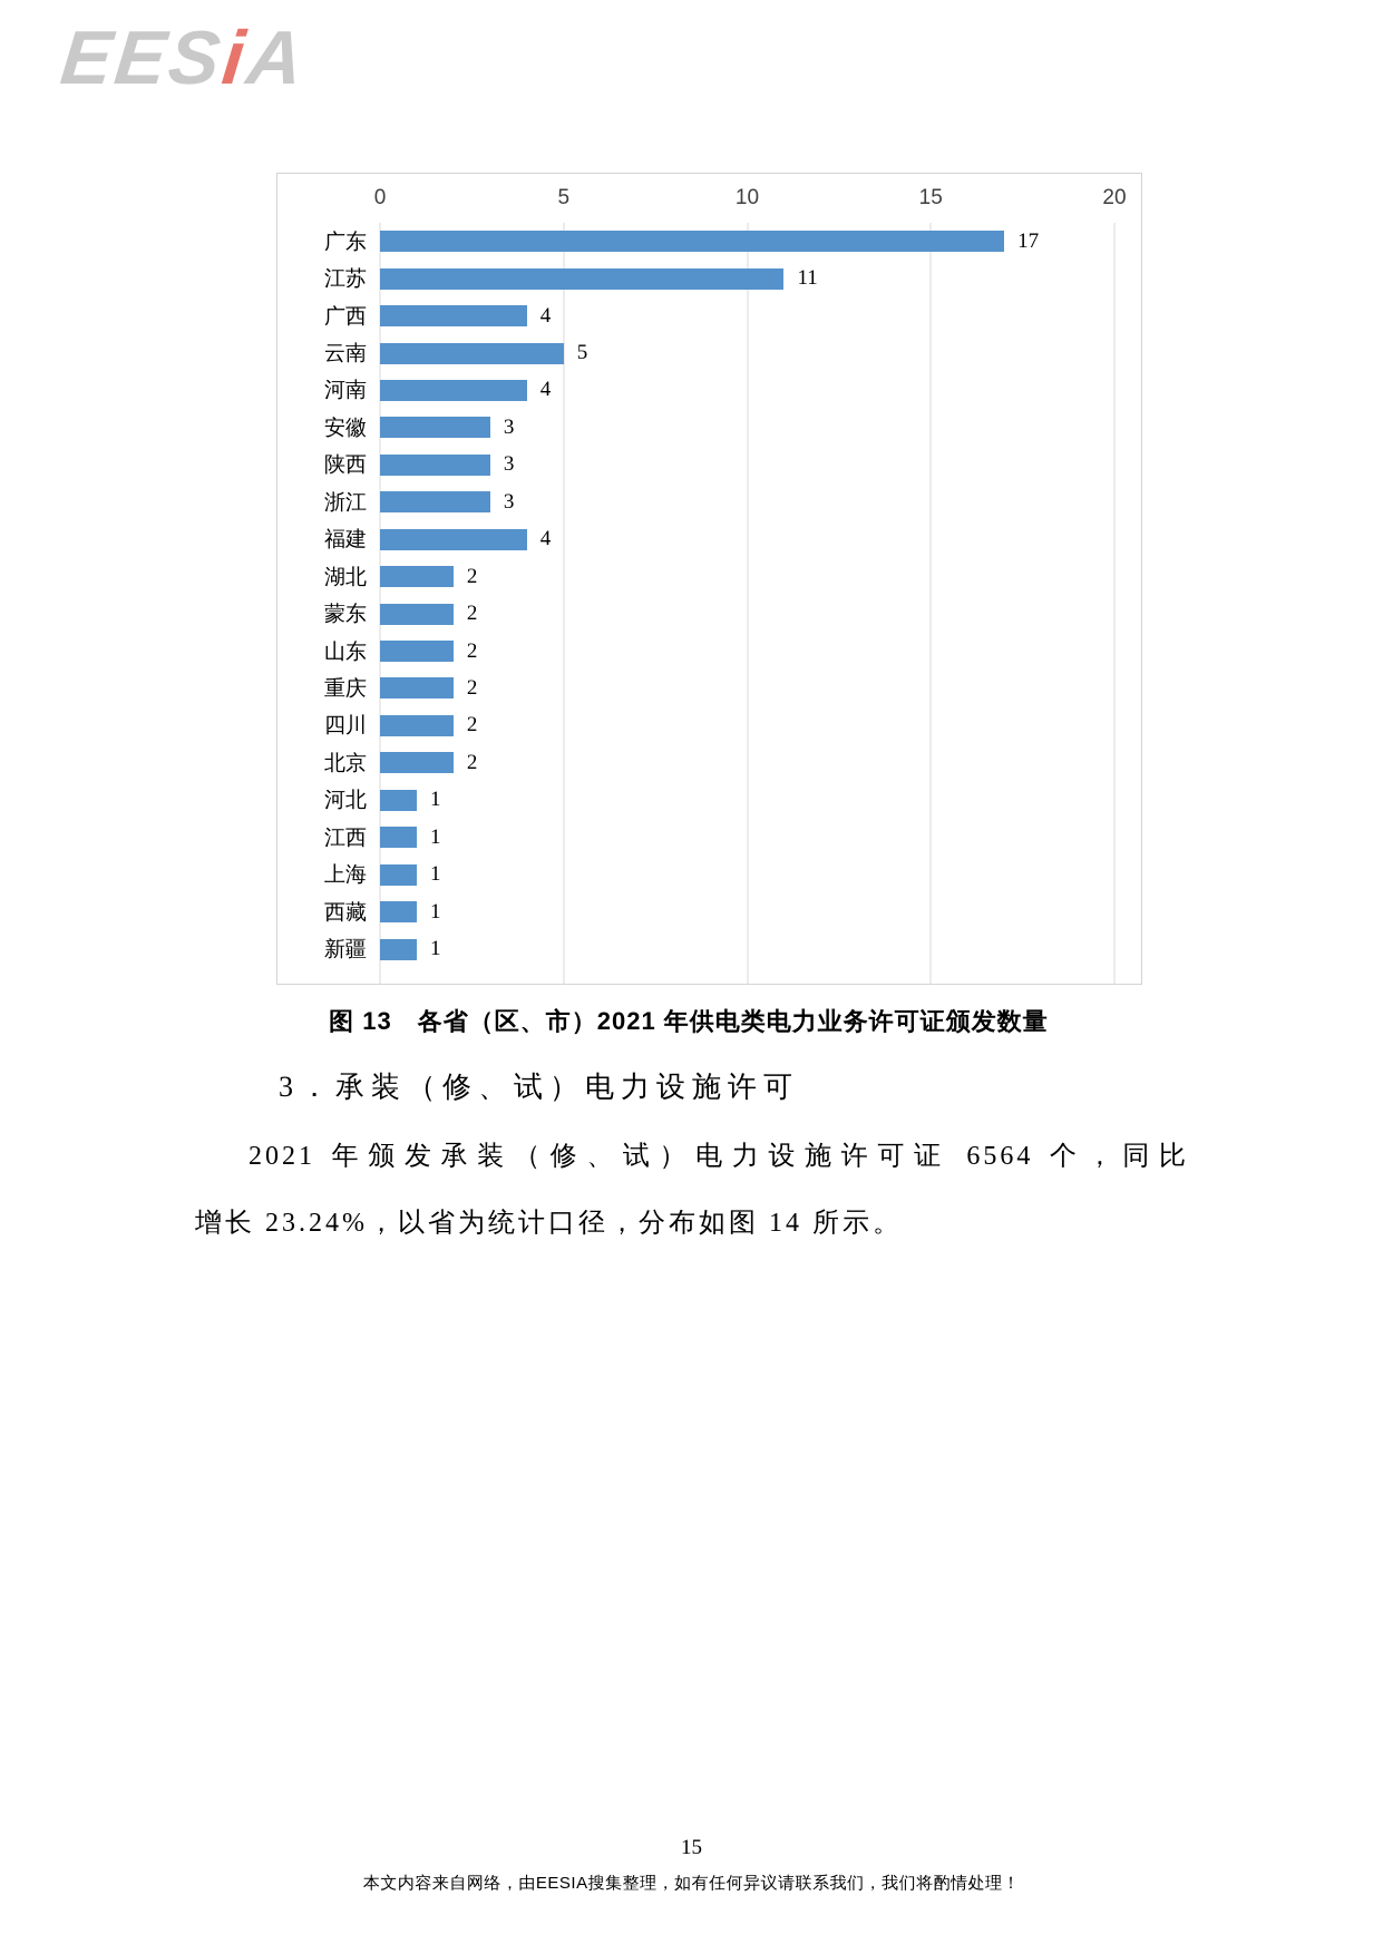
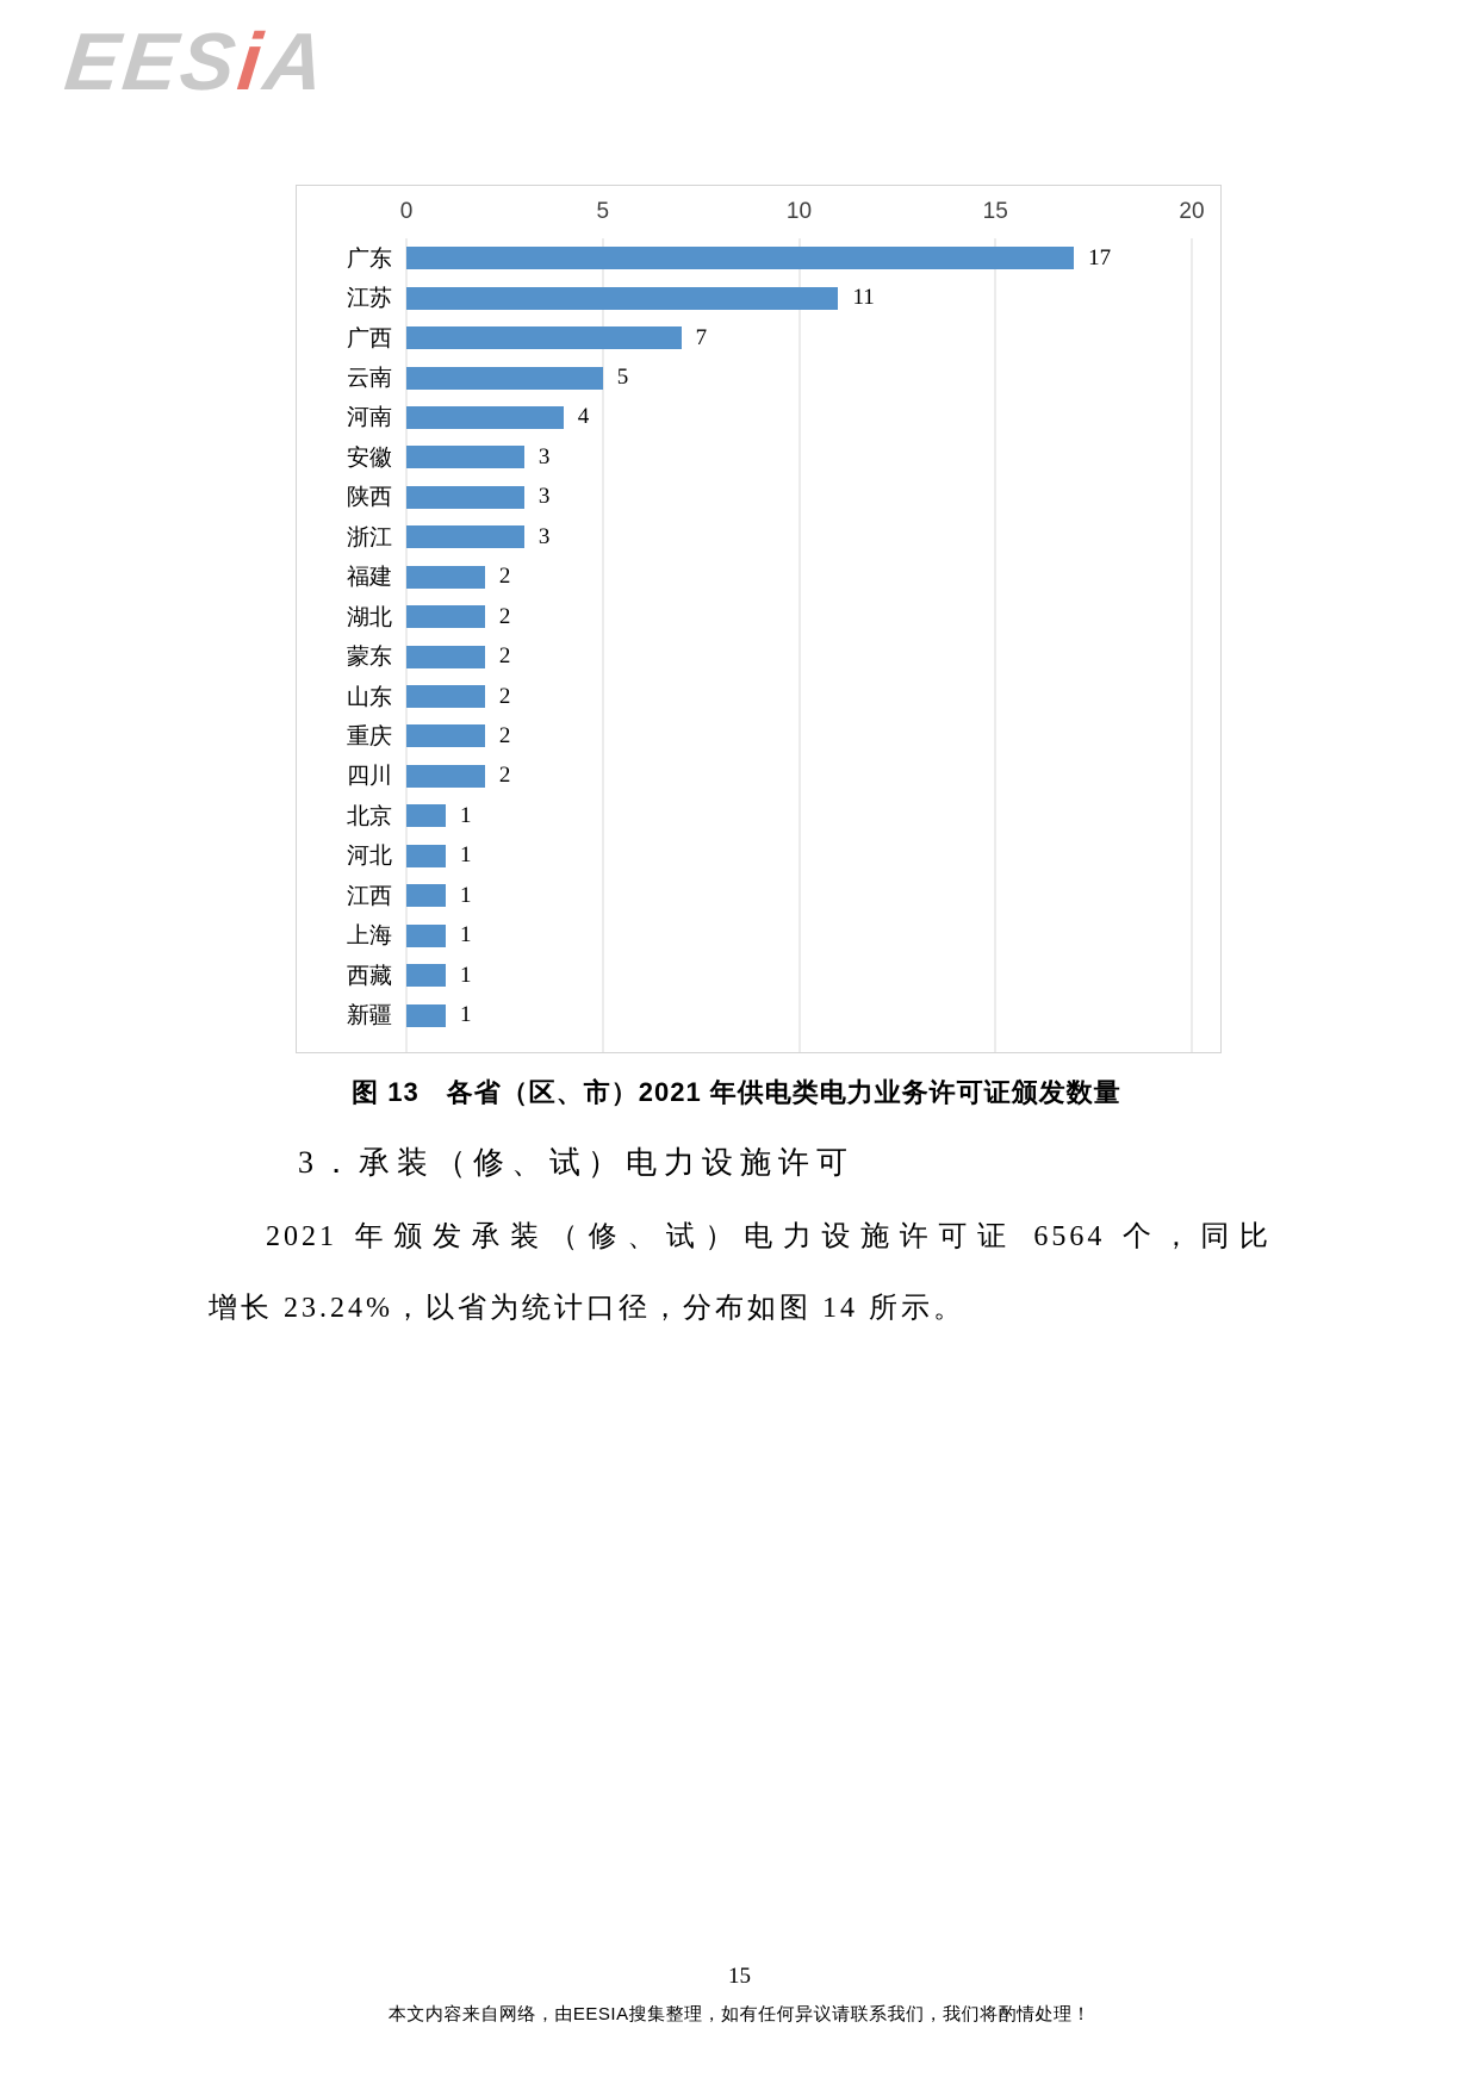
广西: 4 -> 7
福建: 4 -> 2
北京: 2 -> 1
